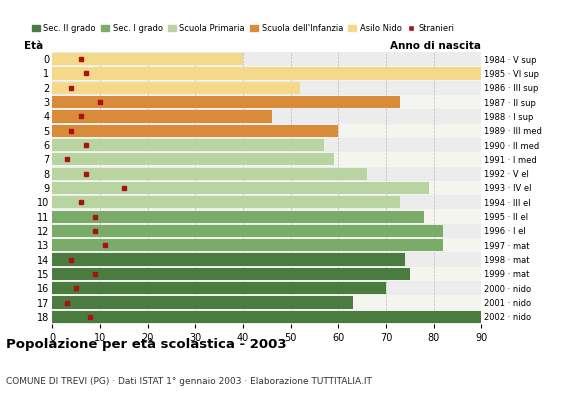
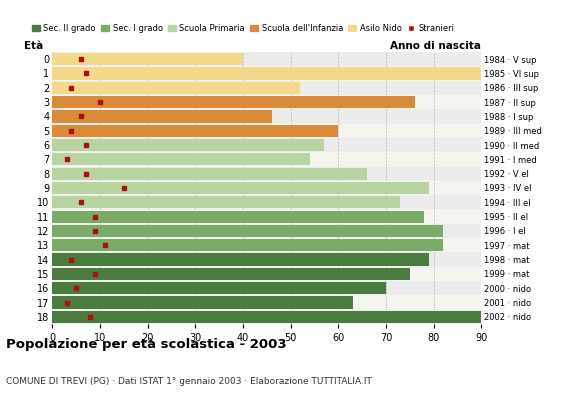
3: 73 -> 76
7: 59 -> 54
14: 74 -> 79
